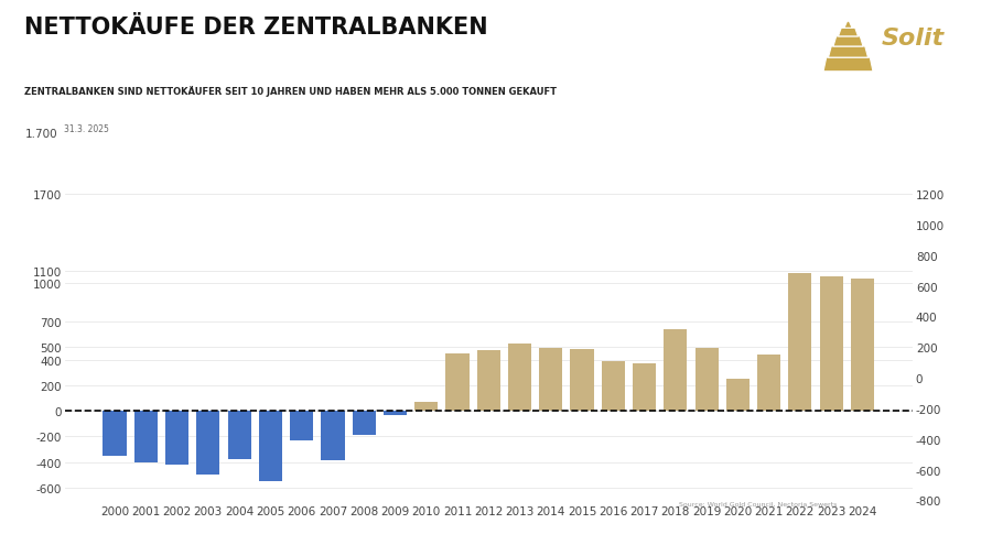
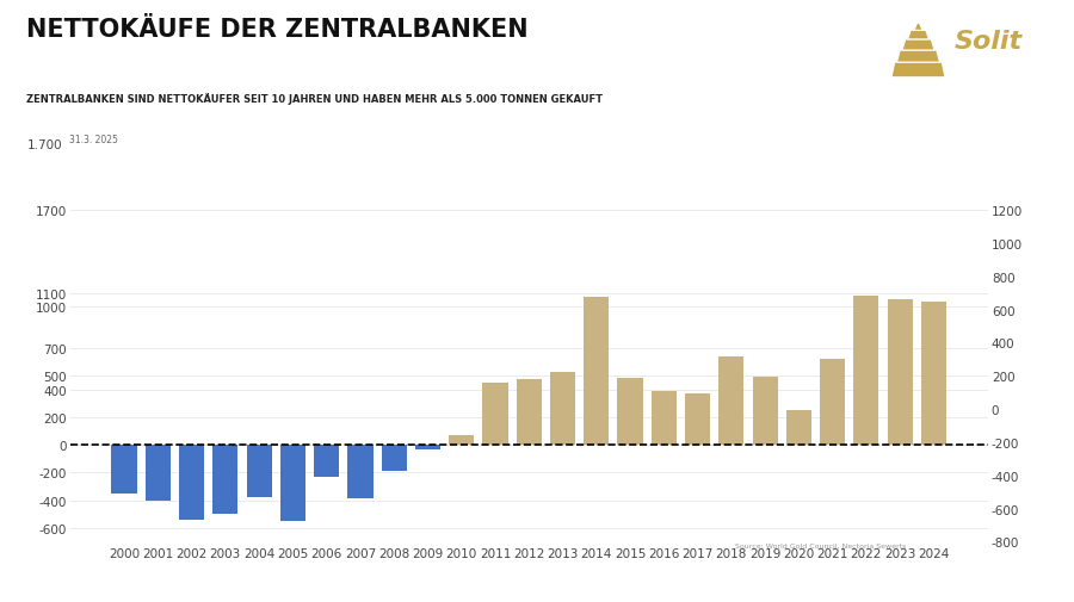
2002: -420 -> -540
2014: 500 -> 1070
2021: 440 -> 620
